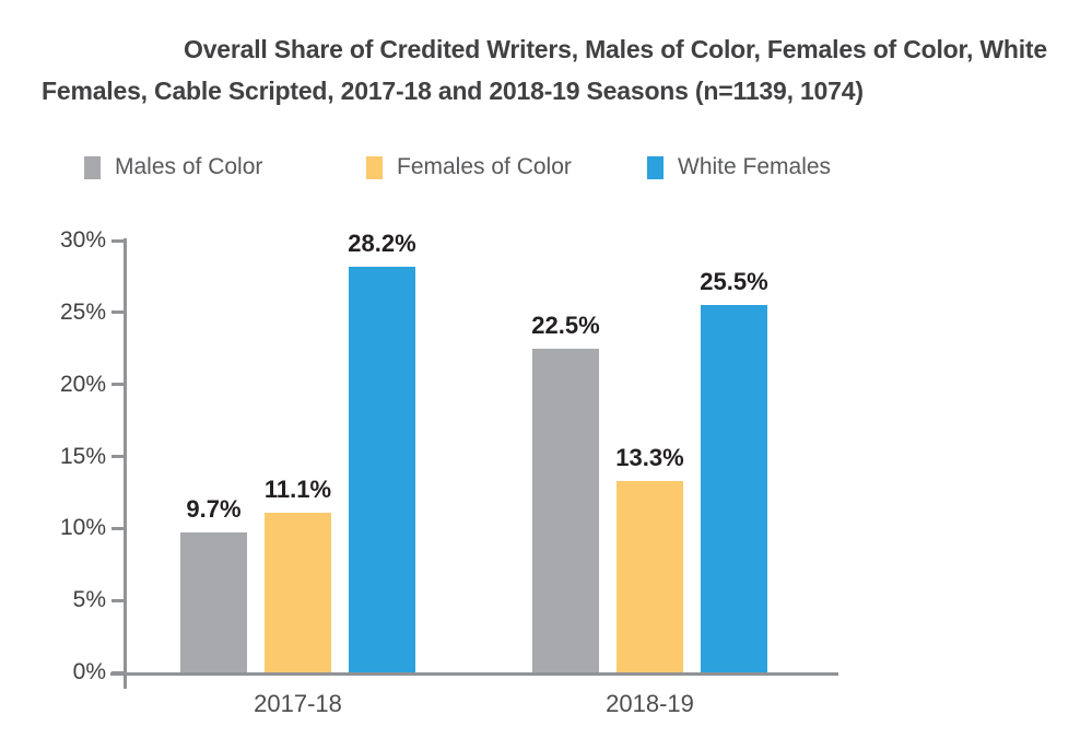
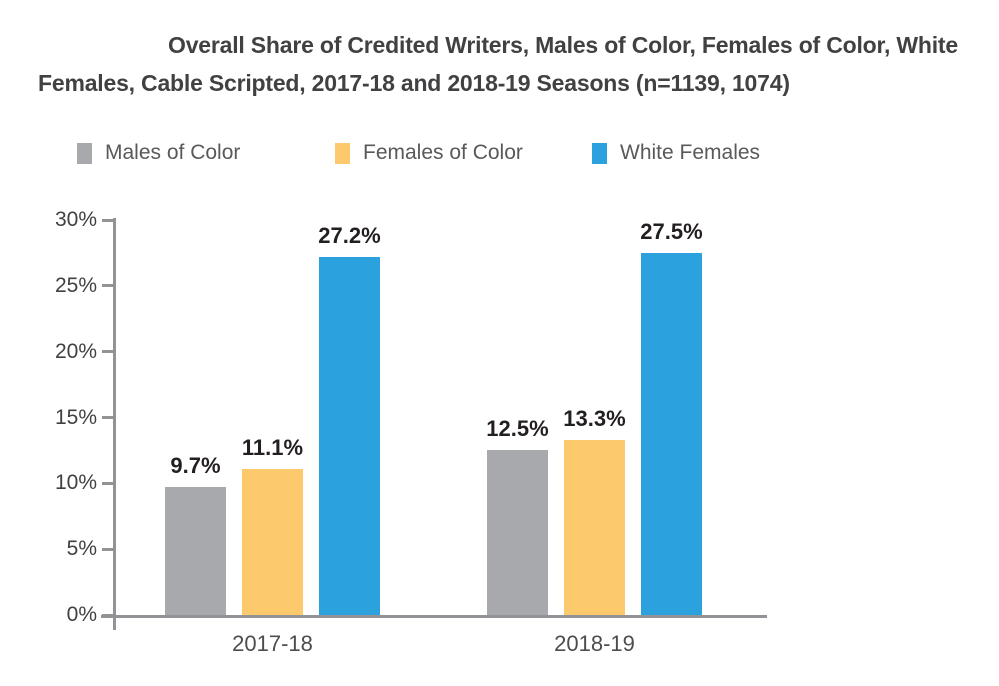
White Females/2017-18: 28.2% -> 27.2%
Males of Color/2018-19: 22.5% -> 12.5%
White Females/2018-19: 25.5% -> 27.5%
